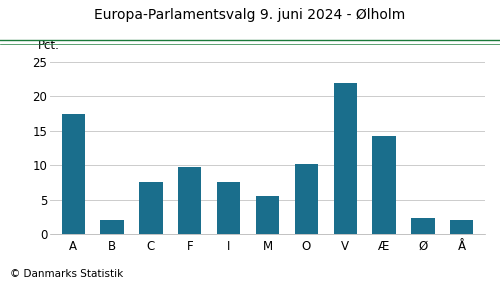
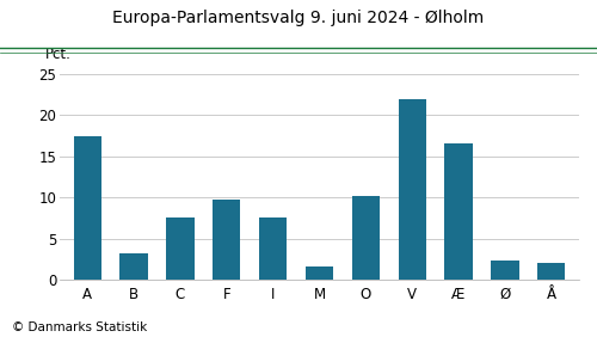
B: 2.0 -> 3.2
M: 5.6 -> 1.6
Æ: 14.3 -> 16.6
